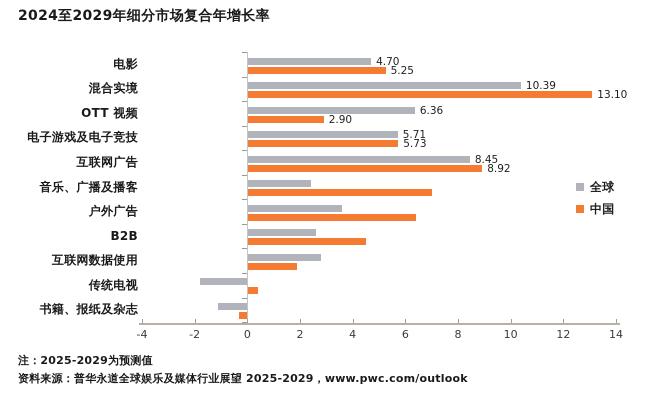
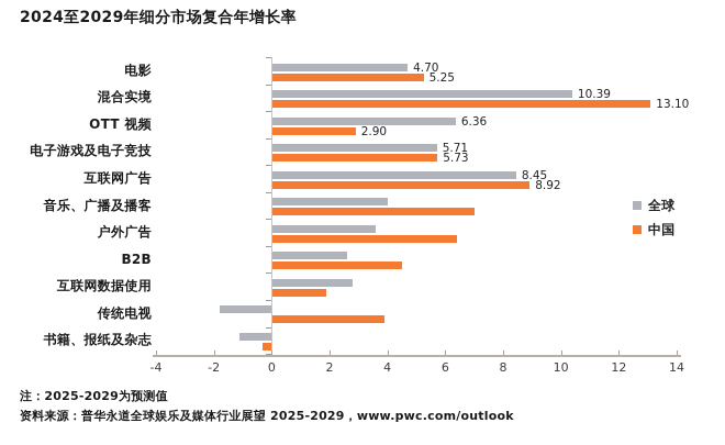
全球/音乐、广播及播客: 2.4 -> 4.0
中国/传统电视: 0.4 -> 3.9
